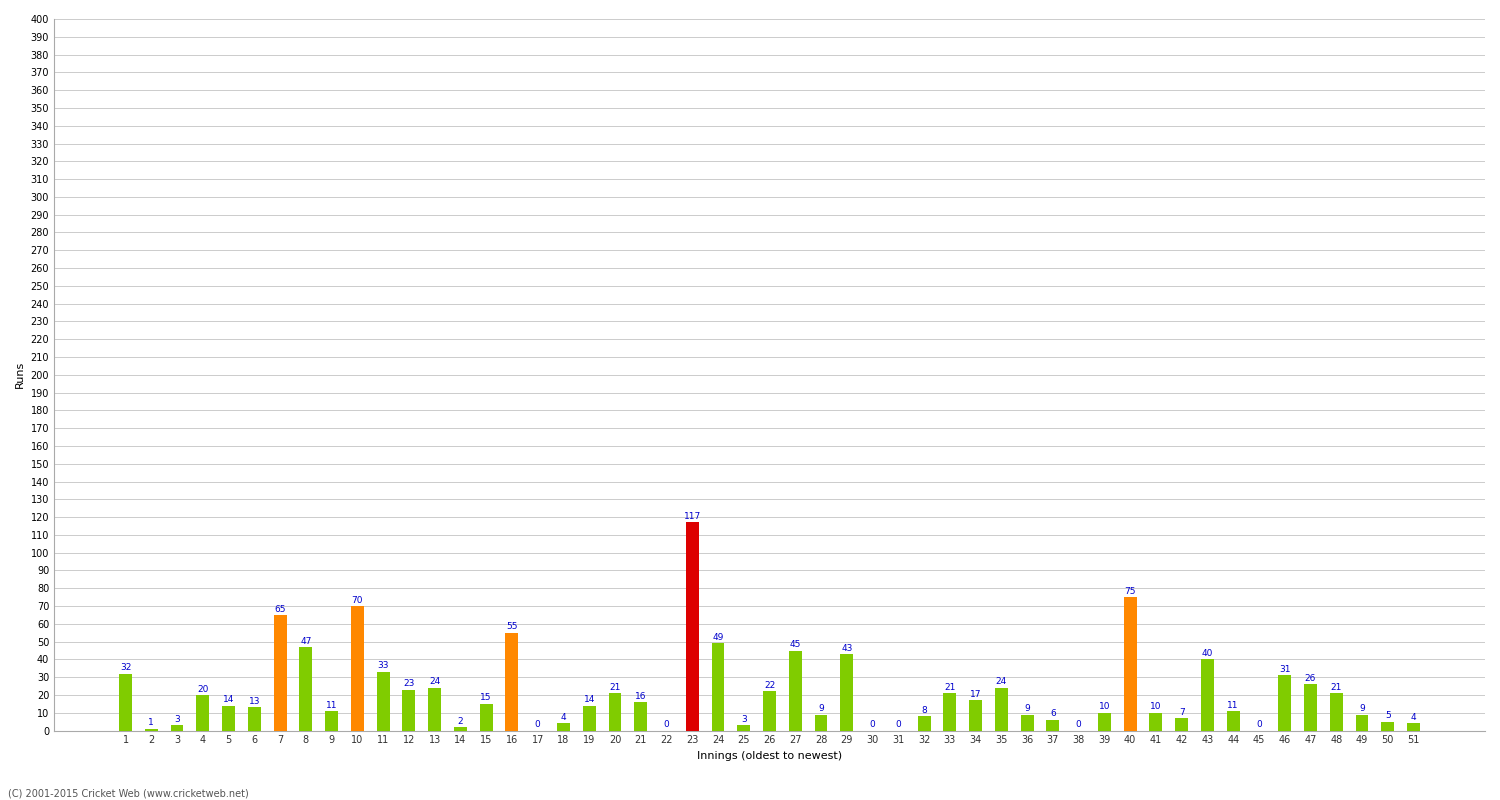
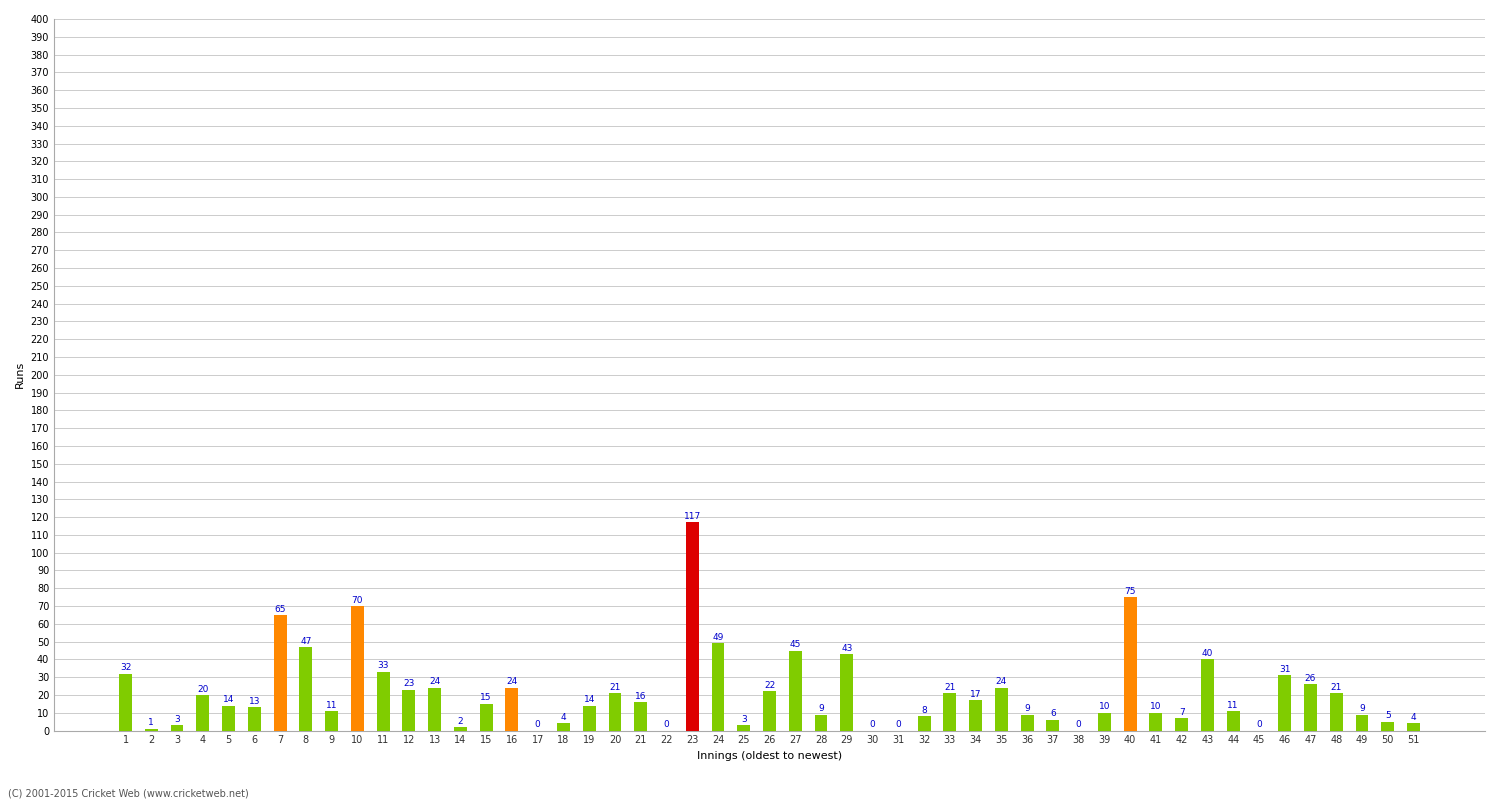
16: 55 -> 24
